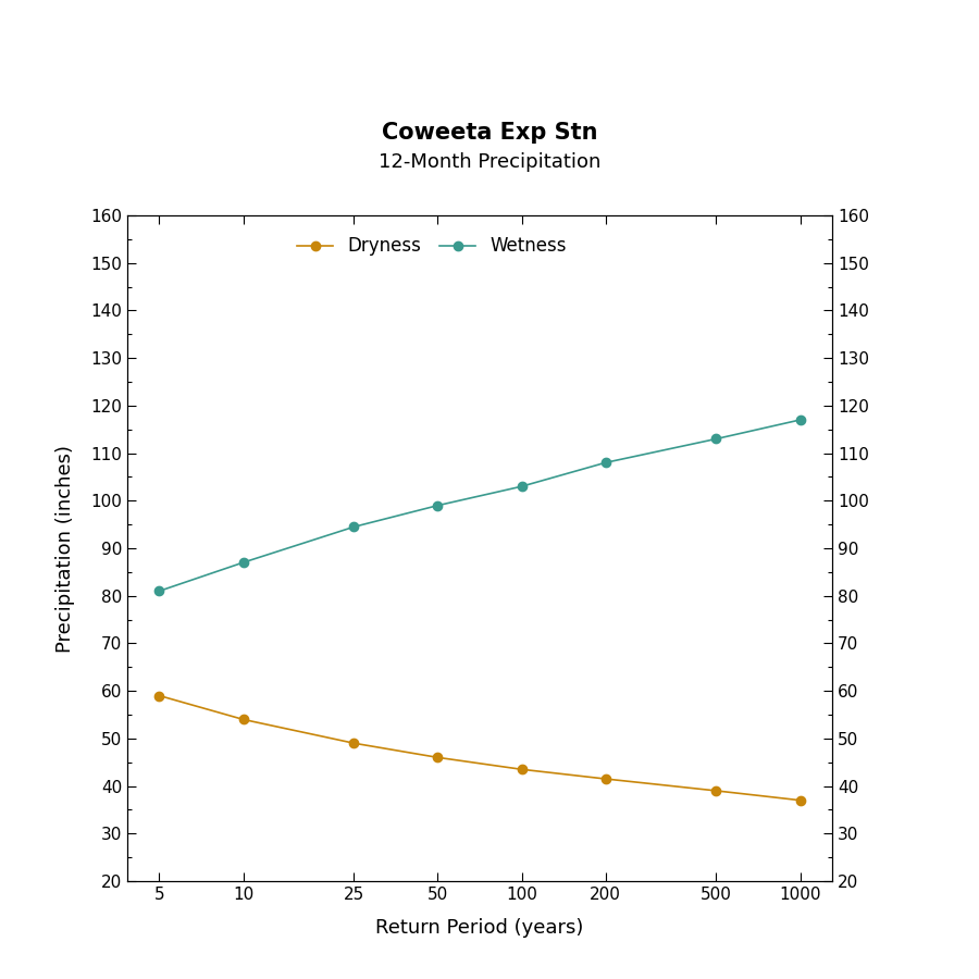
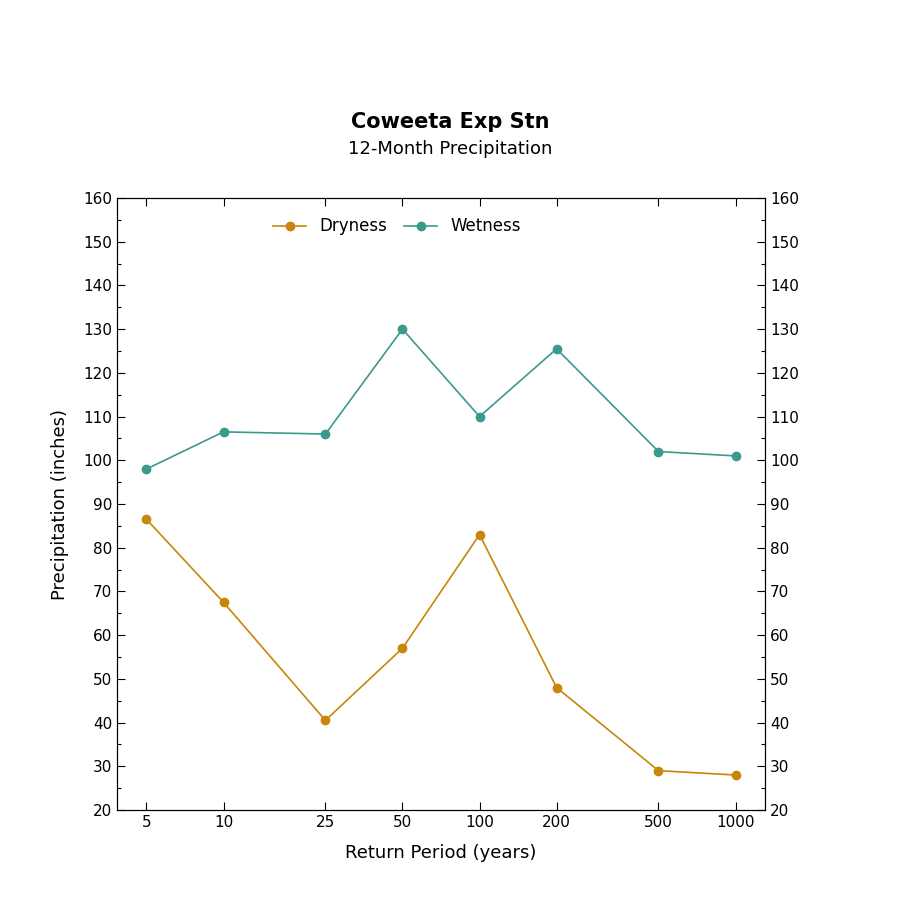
Dryness/5: 59.0 -> 86.5
Wetness/5: 81.0 -> 98.0
Dryness/10: 54.0 -> 67.5
Wetness/10: 87.0 -> 106.5
Dryness/25: 49.0 -> 40.5
Wetness/25: 94.5 -> 106.0
Dryness/50: 46.0 -> 57.0
Wetness/50: 99.0 -> 130.0
Dryness/100: 43.5 -> 83.0
Wetness/100: 103.0 -> 110.0
Dryness/200: 41.5 -> 48.0
Wetness/200: 108.0 -> 125.5
Dryness/500: 39.0 -> 29.0
Wetness/500: 113.0 -> 102.0
Dryness/1000: 37.0 -> 28.0
Wetness/1000: 117.0 -> 101.0
